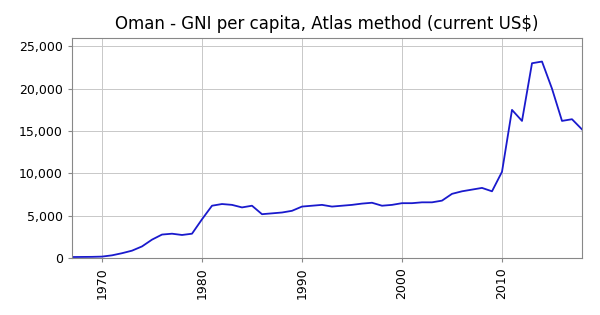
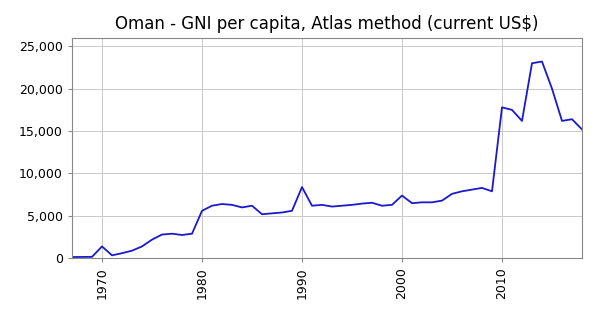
1970: 200 -> 1,400
1980: 4,600 -> 5,600
1990: 6,100 -> 8,400
2000: 6,500 -> 7,400
2010: 10,200 -> 17,800
